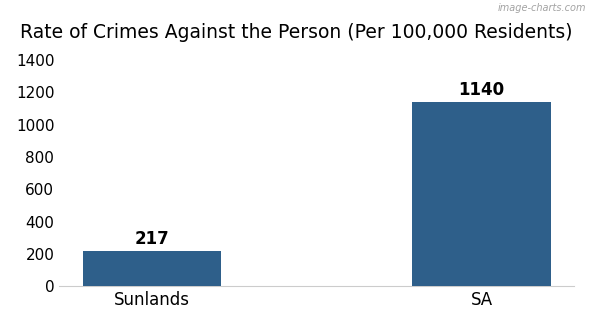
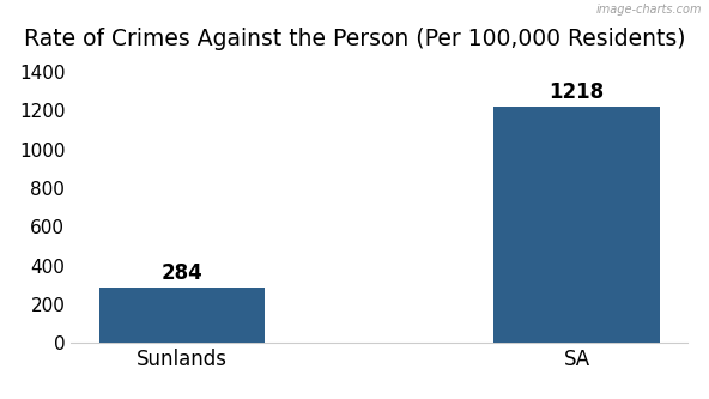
Sunlands: 217 -> 284
SA: 1140 -> 1218
